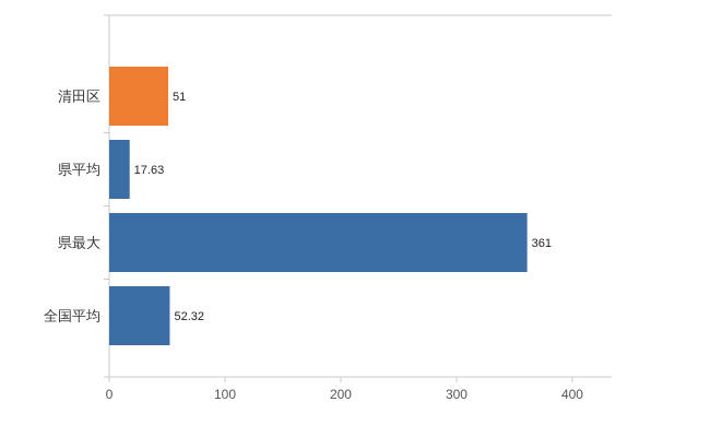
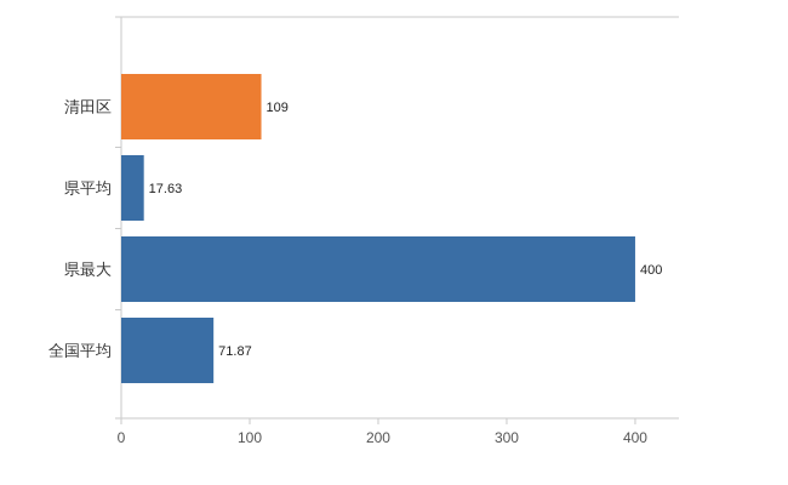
清田区: 51 -> 109
県最大: 361 -> 400
全国平均: 52.32 -> 71.87
